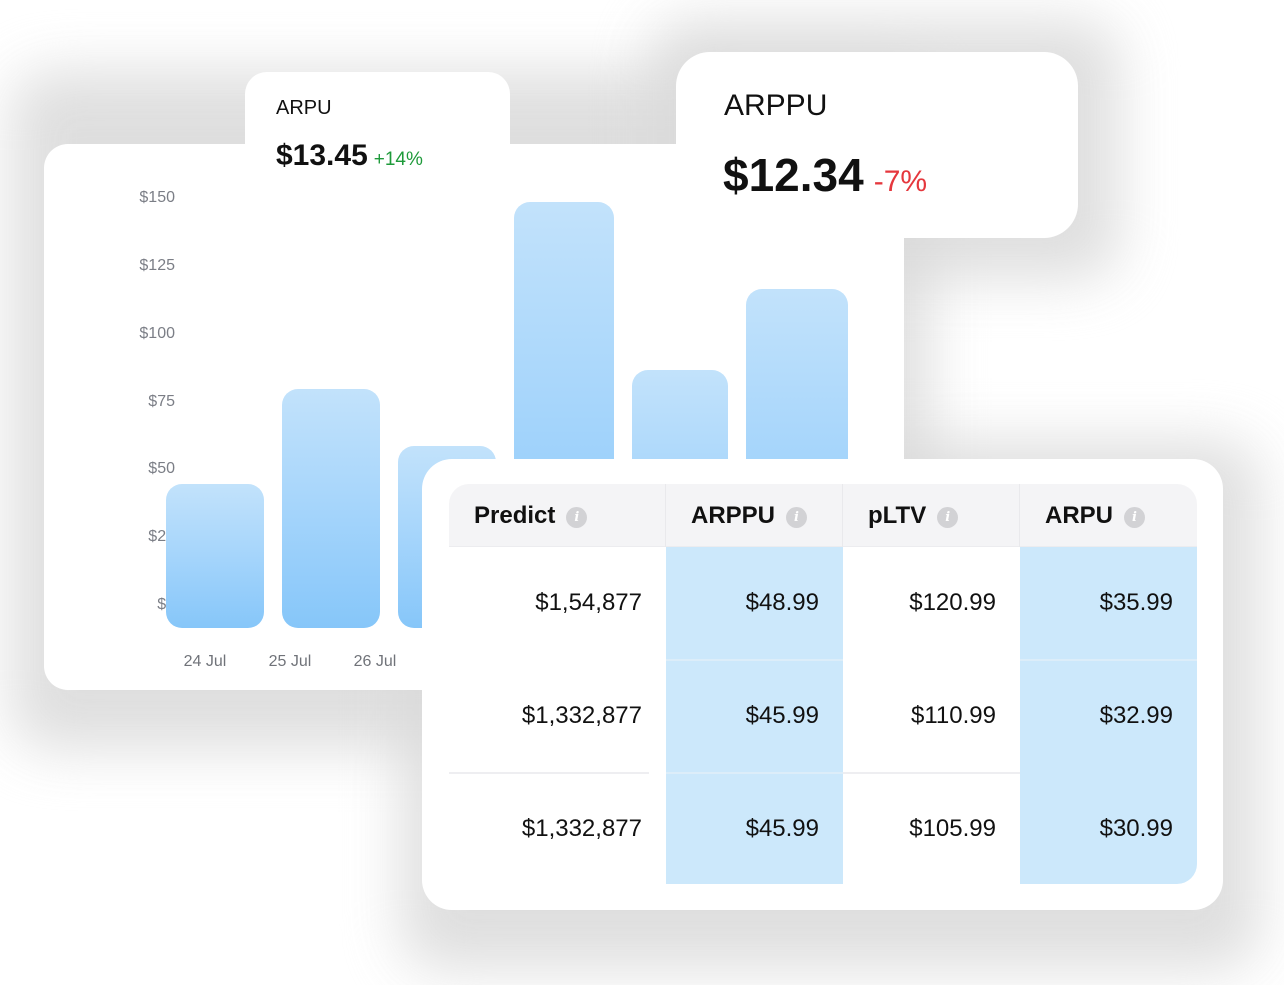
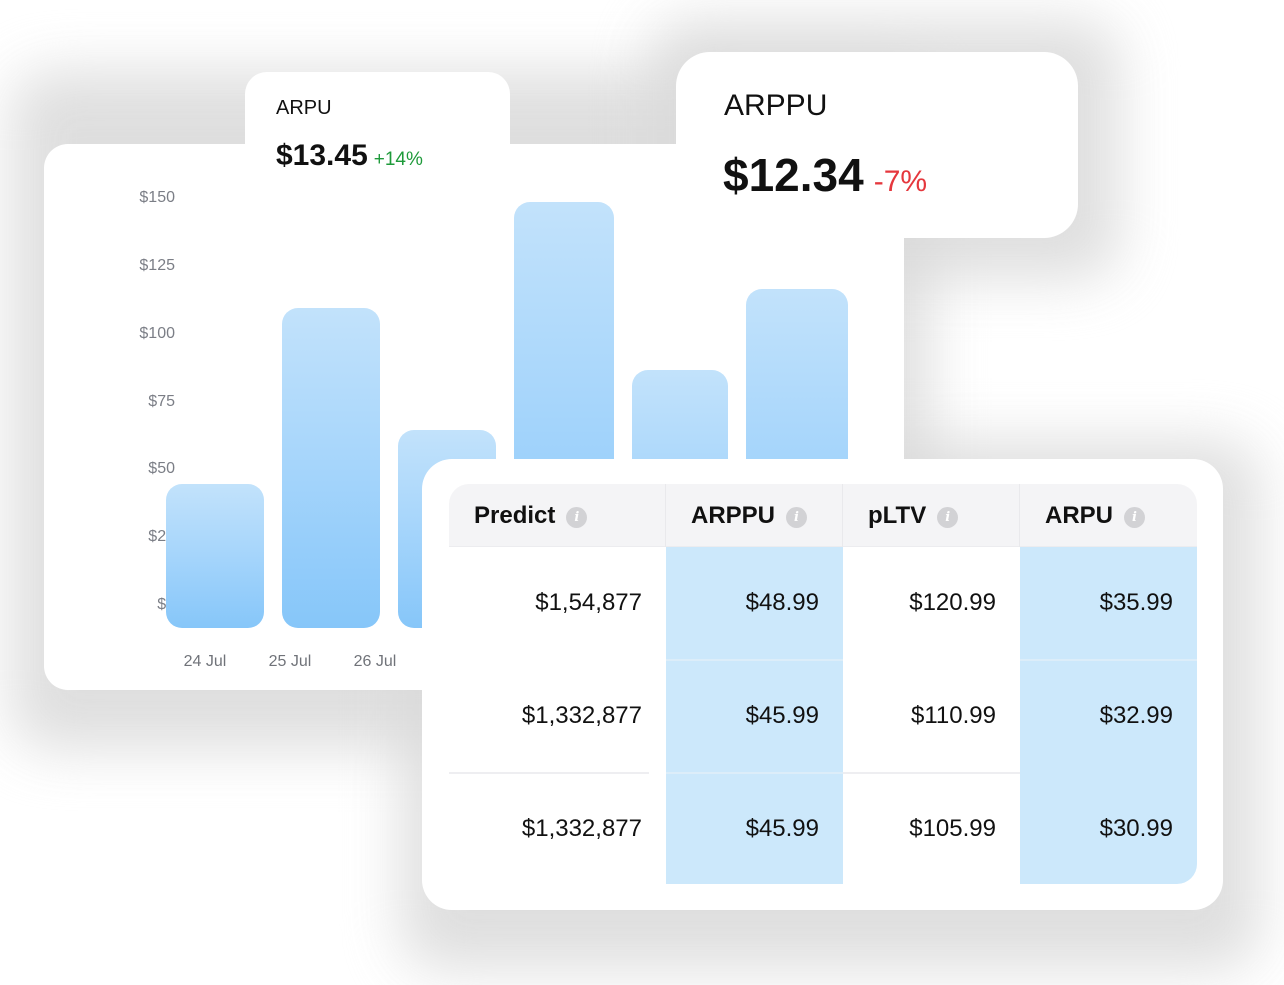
25 Jul: $88 -> $118
26 Jul: $67 -> $73
